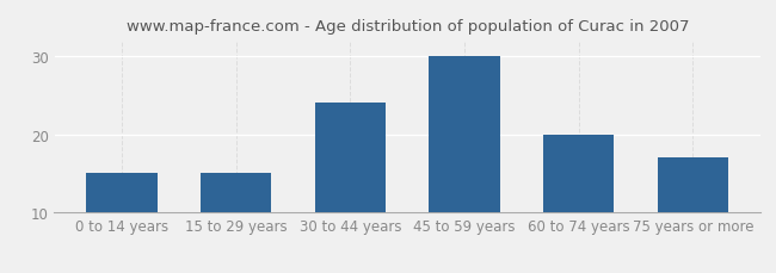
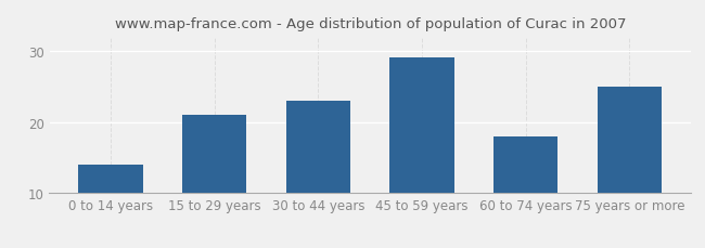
0 to 14 years: 15 -> 14
15 to 29 years: 15 -> 21
30 to 44 years: 24 -> 23
45 to 59 years: 30 -> 29
60 to 74 years: 20 -> 18
75 years or more: 17 -> 25
